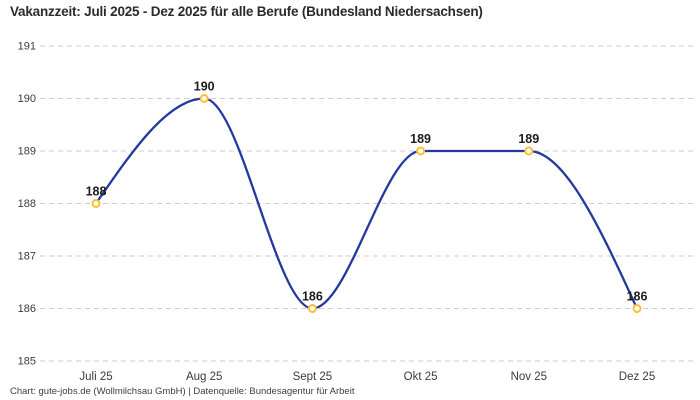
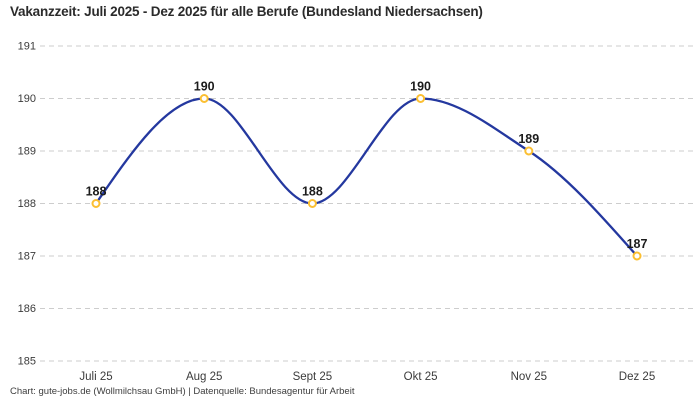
Sept 25: 186 -> 188
Okt 25: 189 -> 190
Dez 25: 186 -> 187
